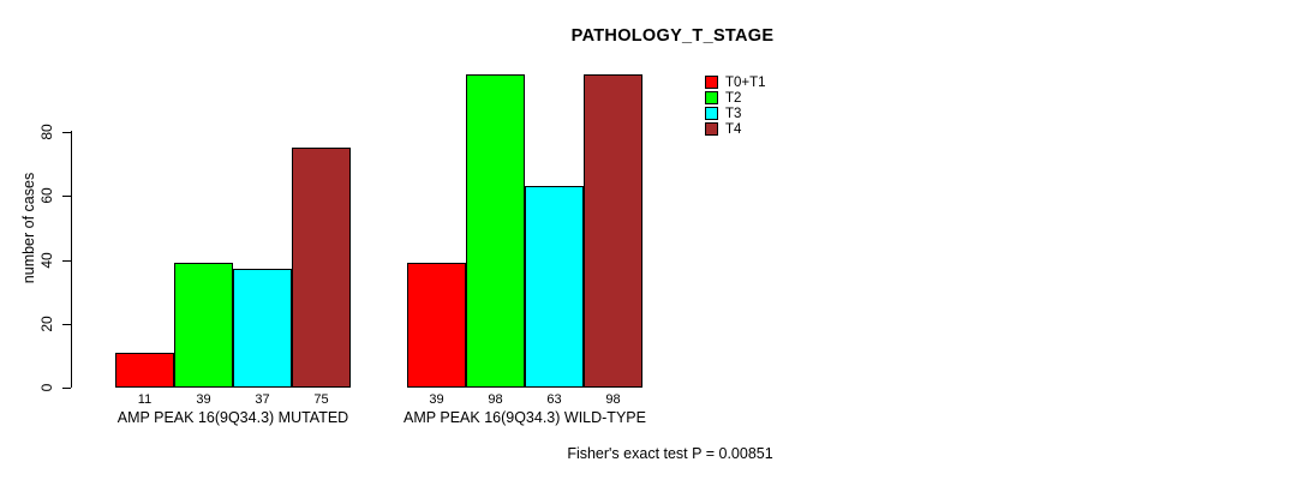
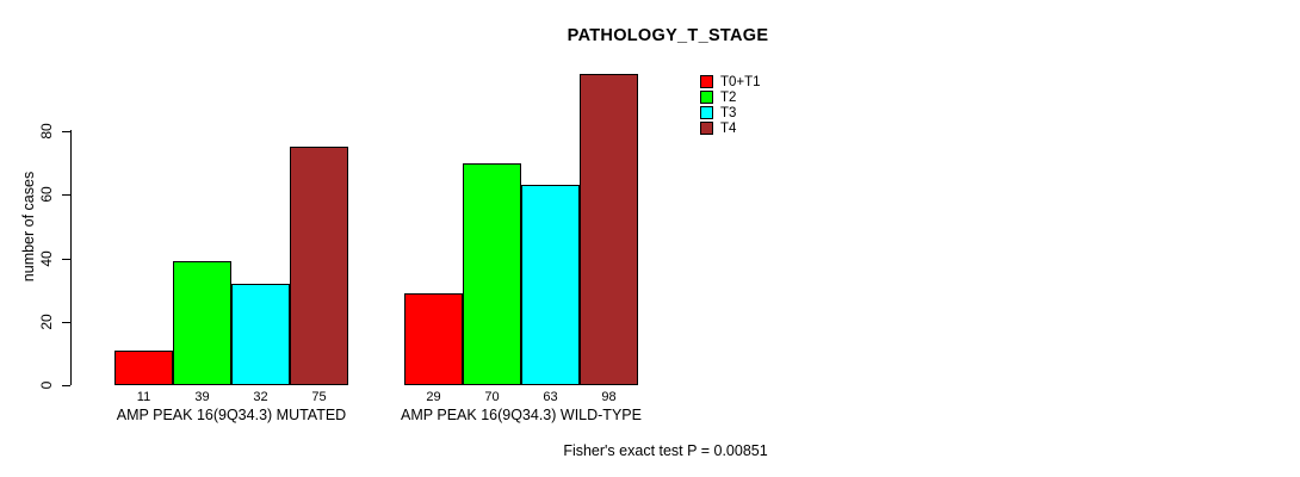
T3/AMP PEAK 16(9Q34.3) MUTATED: 37 -> 32
T0+T1/AMP PEAK 16(9Q34.3) WILD-TYPE: 39 -> 29
T2/AMP PEAK 16(9Q34.3) WILD-TYPE: 98 -> 70
